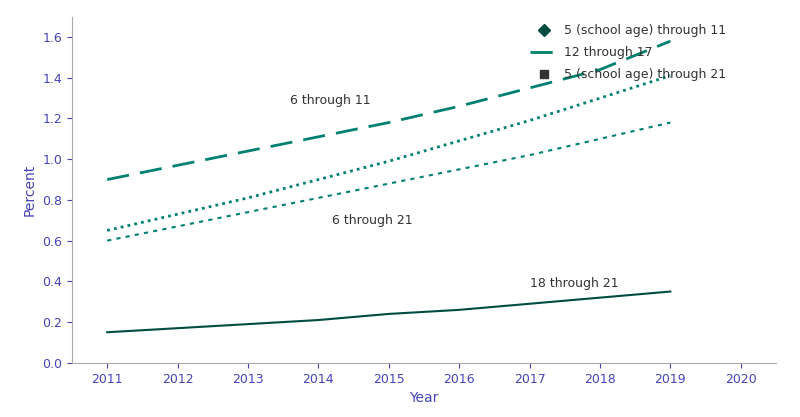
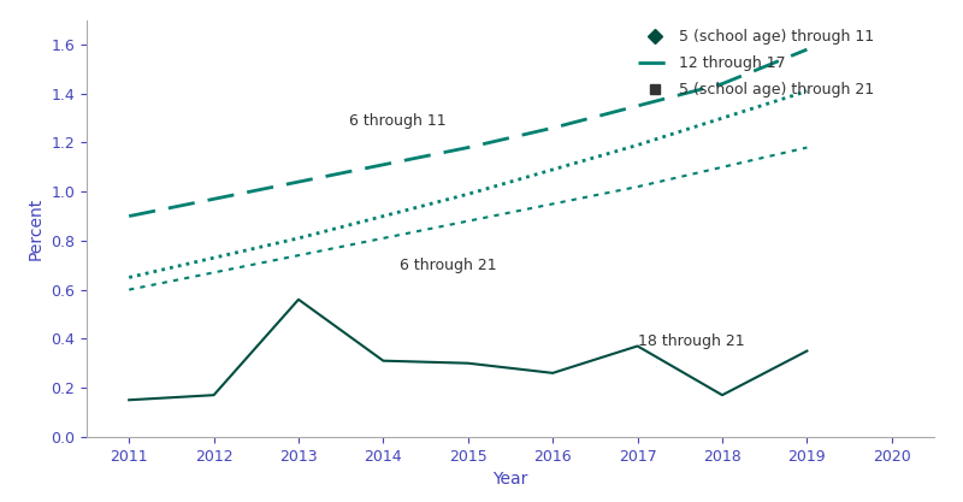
5 (school age) through 11/2013: 0.19 -> 0.56
5 (school age) through 11/2014: 0.21 -> 0.31
5 (school age) through 11/2015: 0.24 -> 0.30
5 (school age) through 11/2017: 0.29 -> 0.37
5 (school age) through 11/2018: 0.32 -> 0.17
